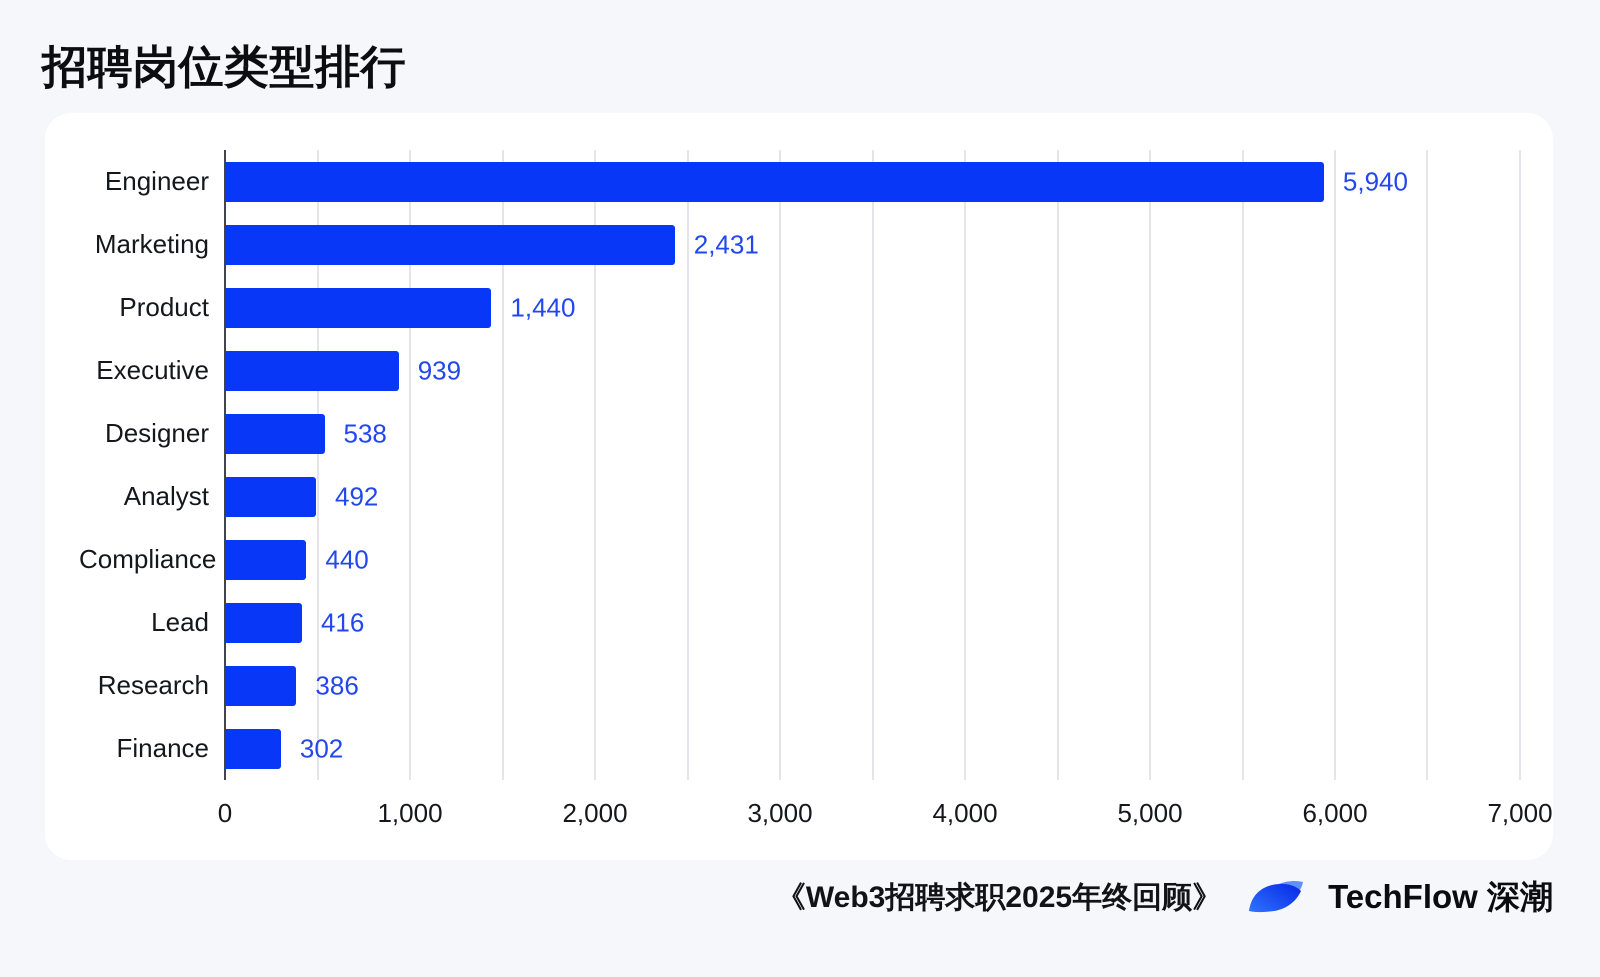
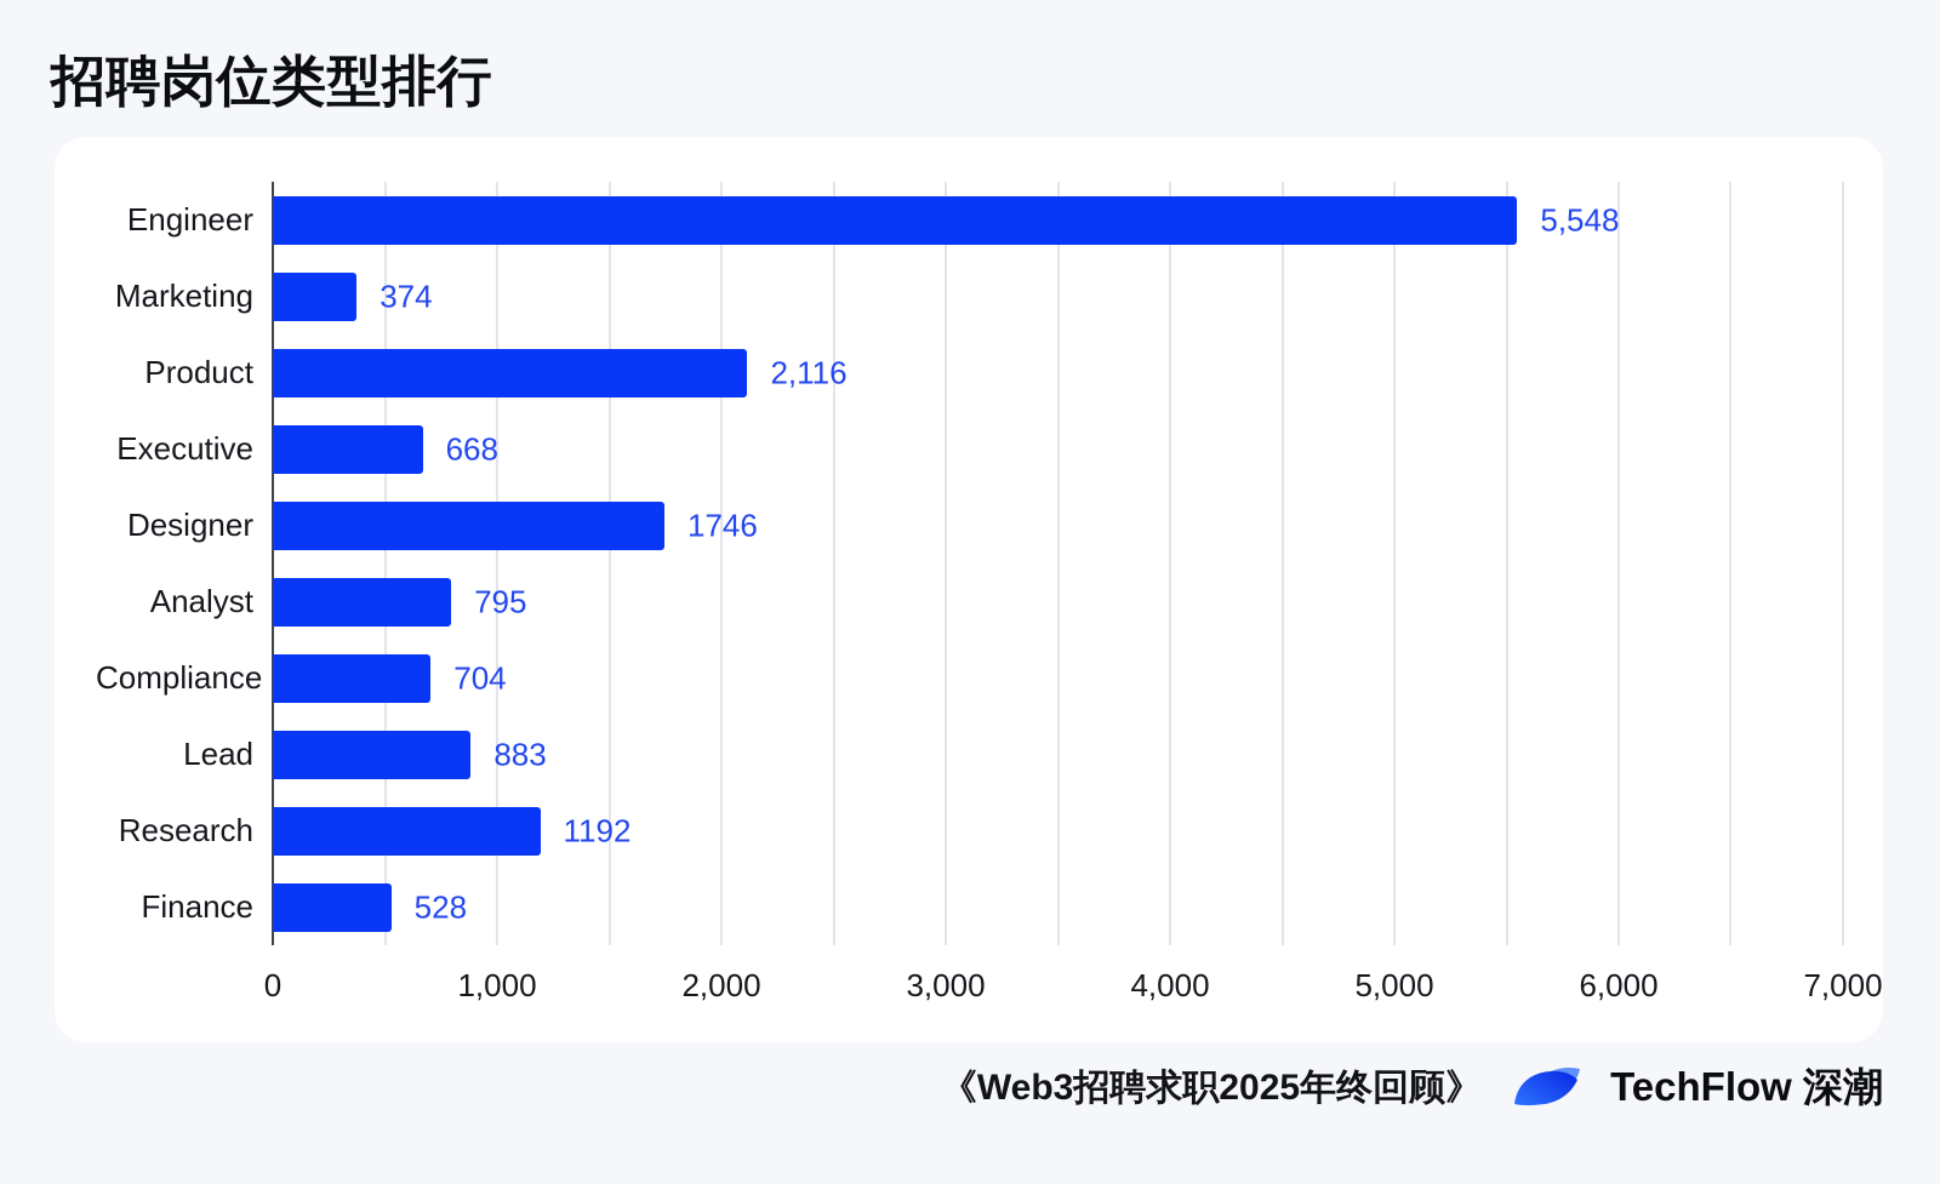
Engineer: 5,940 -> 5,548
Marketing: 2,431 -> 374
Product: 1,440 -> 2,116
Executive: 939 -> 668
Designer: 538 -> 1746
Analyst: 492 -> 795
Compliance: 440 -> 704
Lead: 416 -> 883
Research: 386 -> 1192
Finance: 302 -> 528
